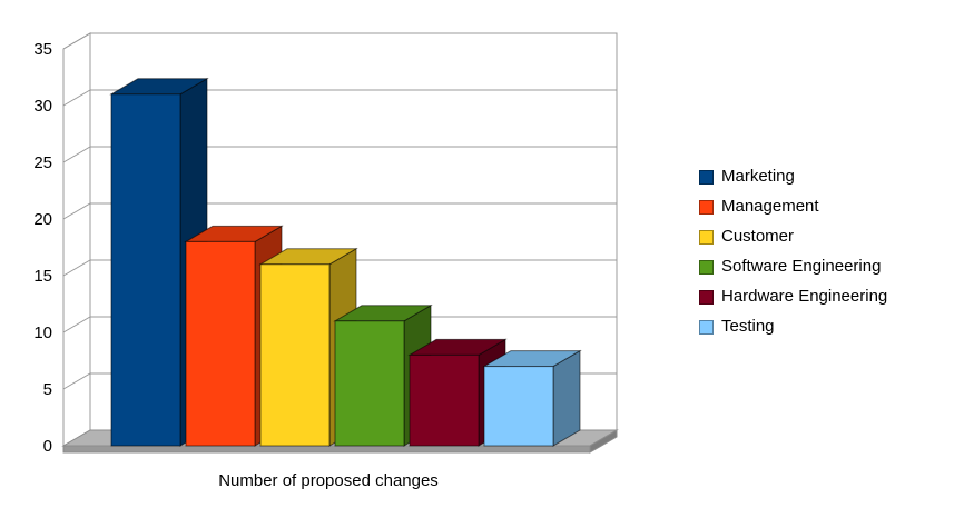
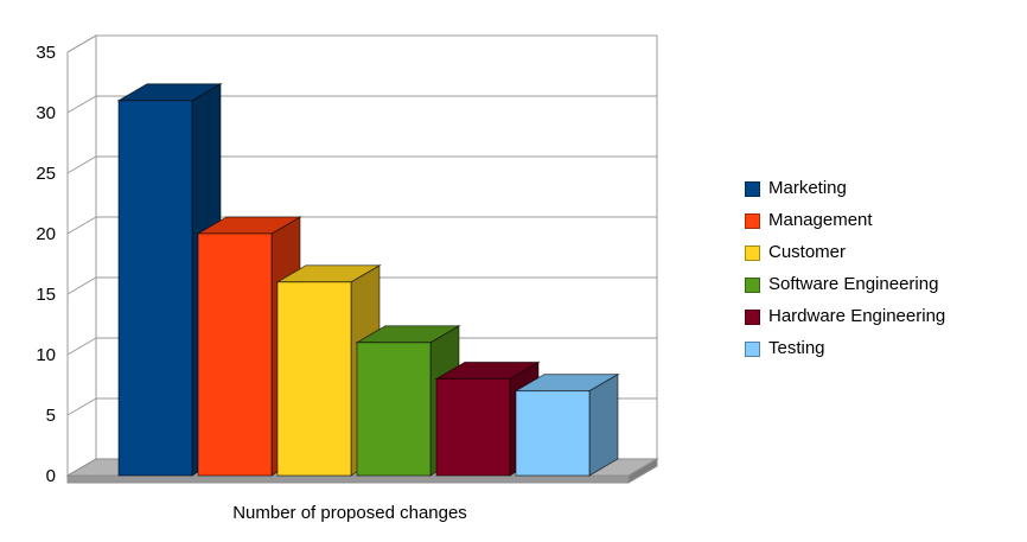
Management: 18 -> 20
